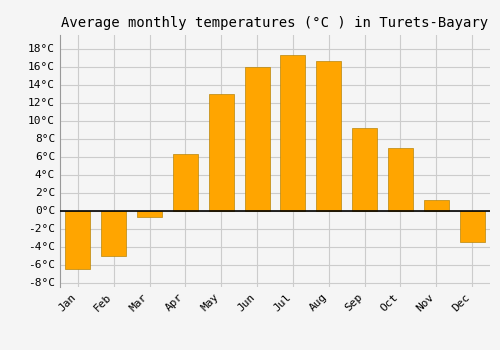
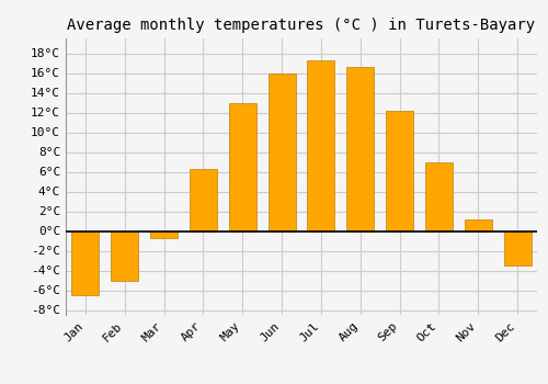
Sep: 9.2°C -> 12.2°C
